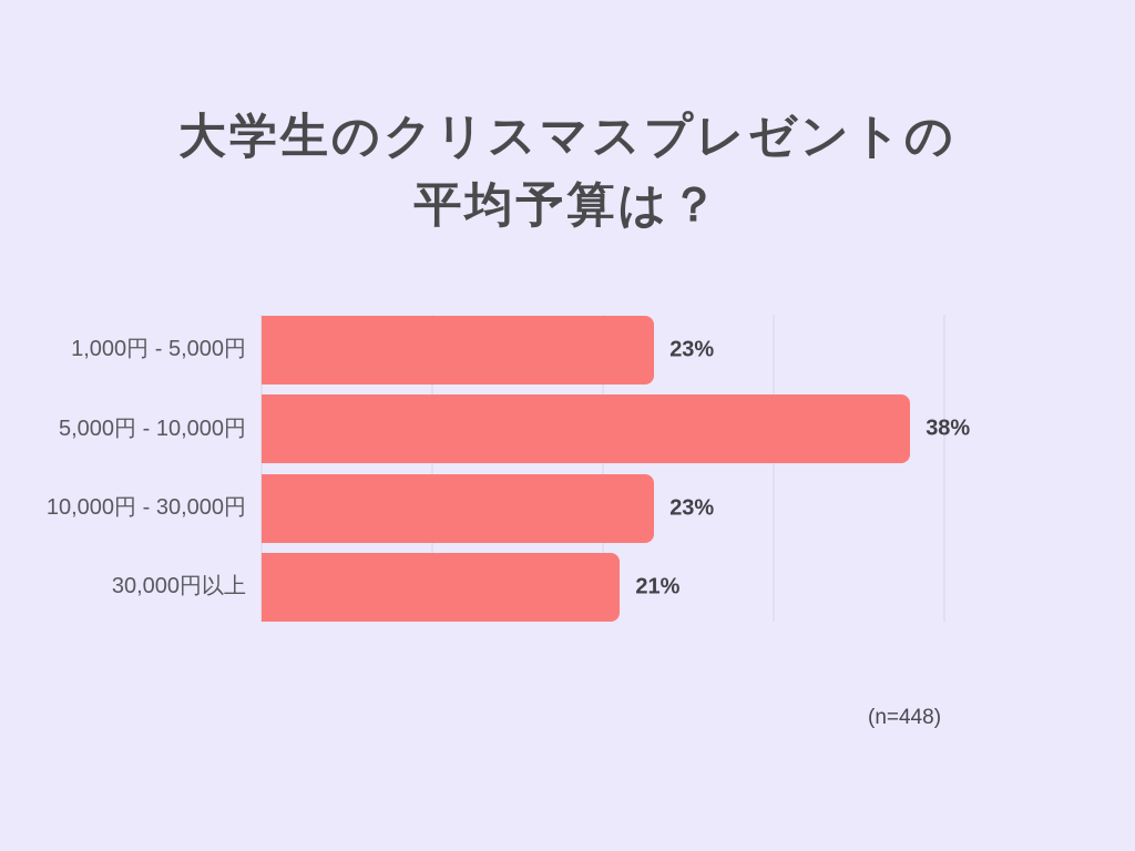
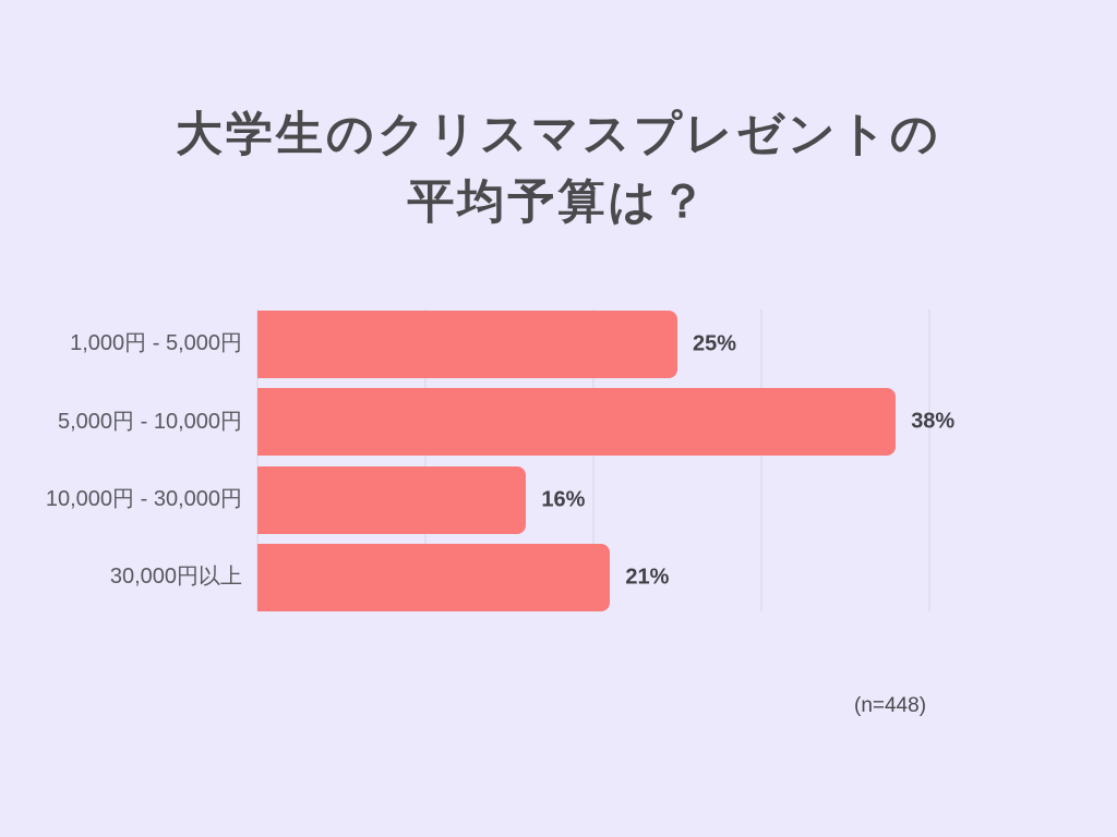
1,000円 - 5,000円: 23% -> 25%
10,000円 - 30,000円: 23% -> 16%
